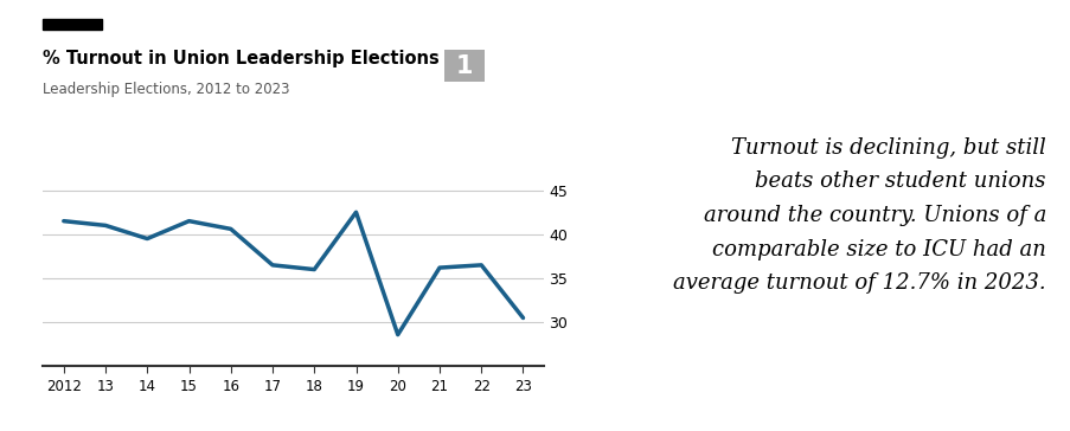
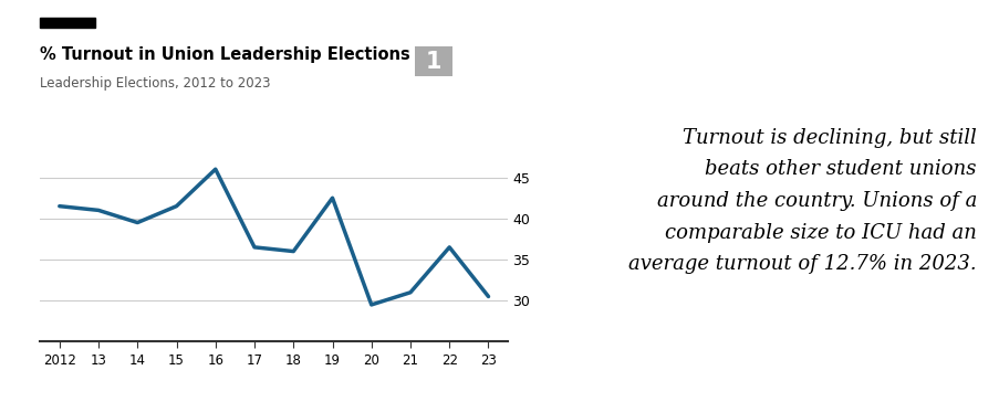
16: 40.6 -> 46.0
20: 28.6 -> 29.5
21: 36.2 -> 31.0
